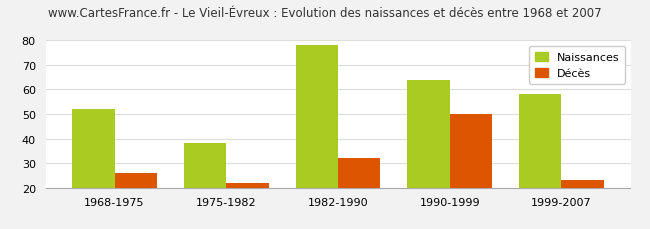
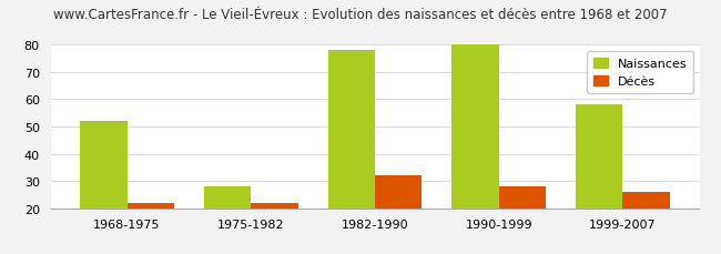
Décès/1968-1975: 26 -> 22
Naissances/1975-1982: 38 -> 28
Naissances/1990-1999: 64 -> 80
Décès/1990-1999: 50 -> 28
Décès/1999-2007: 23 -> 26
